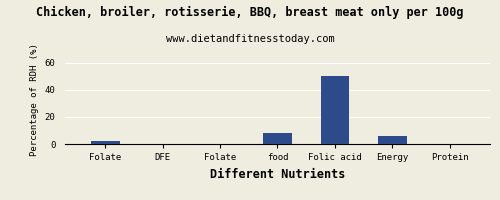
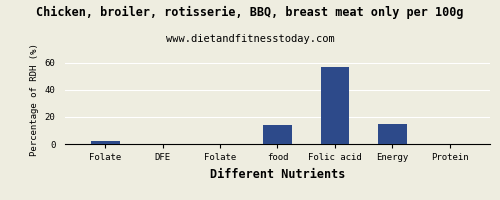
food: 8 -> 14
Folic acid: 50 -> 57
Energy: 6 -> 15
